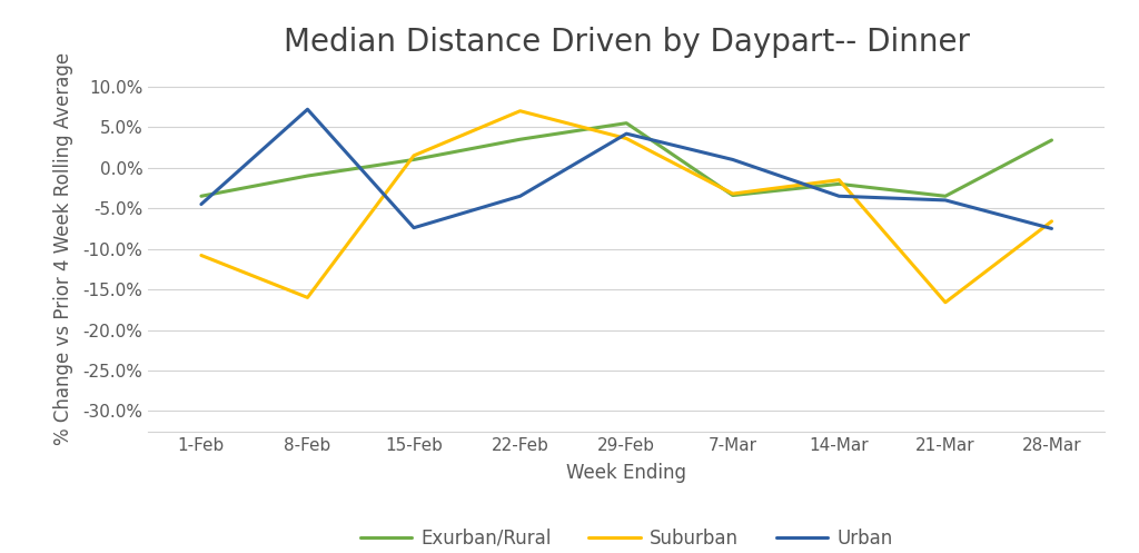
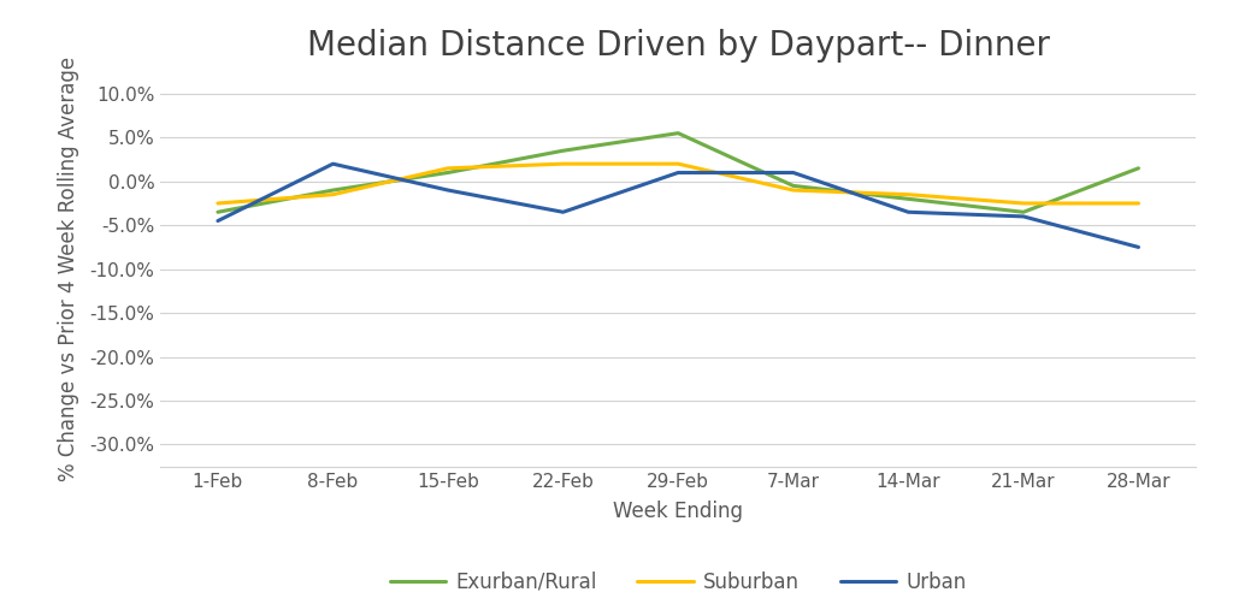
Suburban/1-Feb: -10.8% -> -2.5%
Suburban/8-Feb: -16.0% -> -1.5%
Urban/8-Feb: 7.2% -> 2.0%
Urban/15-Feb: -7.4% -> -1.0%
Suburban/22-Feb: 7.0% -> 2.0%
Suburban/29-Feb: 3.6% -> 2.0%
Urban/29-Feb: 4.2% -> 1.0%
Exurban/Rural/7-Mar: -3.4% -> -0.5%
Suburban/7-Mar: -3.2% -> -1.0%
Suburban/21-Mar: -16.6% -> -2.5%
Exurban/Rural/28-Mar: 3.4% -> 1.5%
Suburban/28-Mar: -6.6% -> -2.5%
